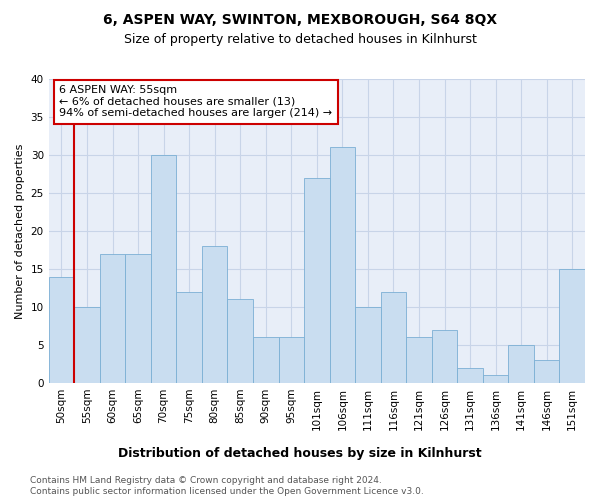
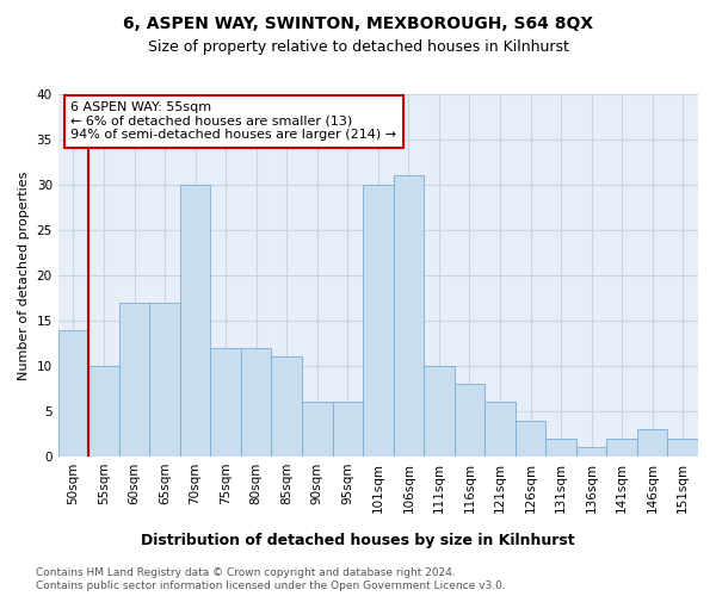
80sqm: 18 -> 12
101sqm: 27 -> 30
116sqm: 12 -> 8
126sqm: 7 -> 4
141sqm: 5 -> 2
151sqm: 15 -> 2
